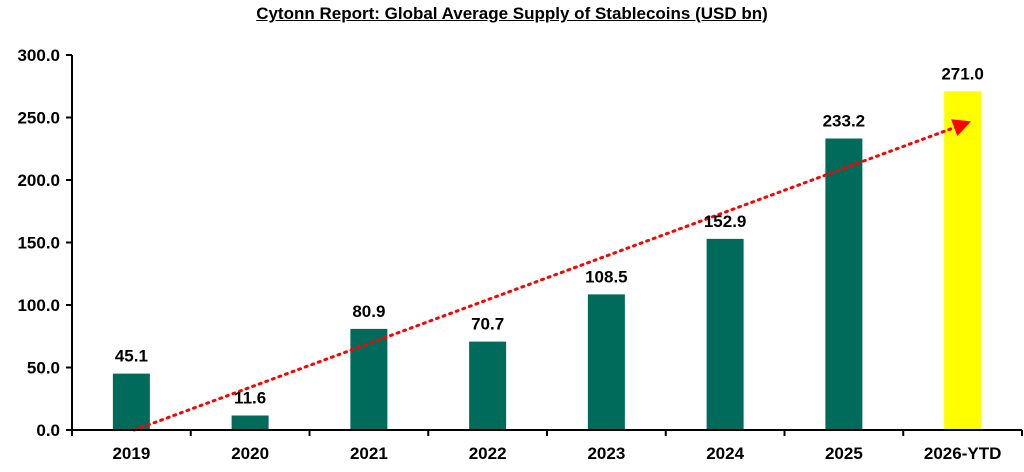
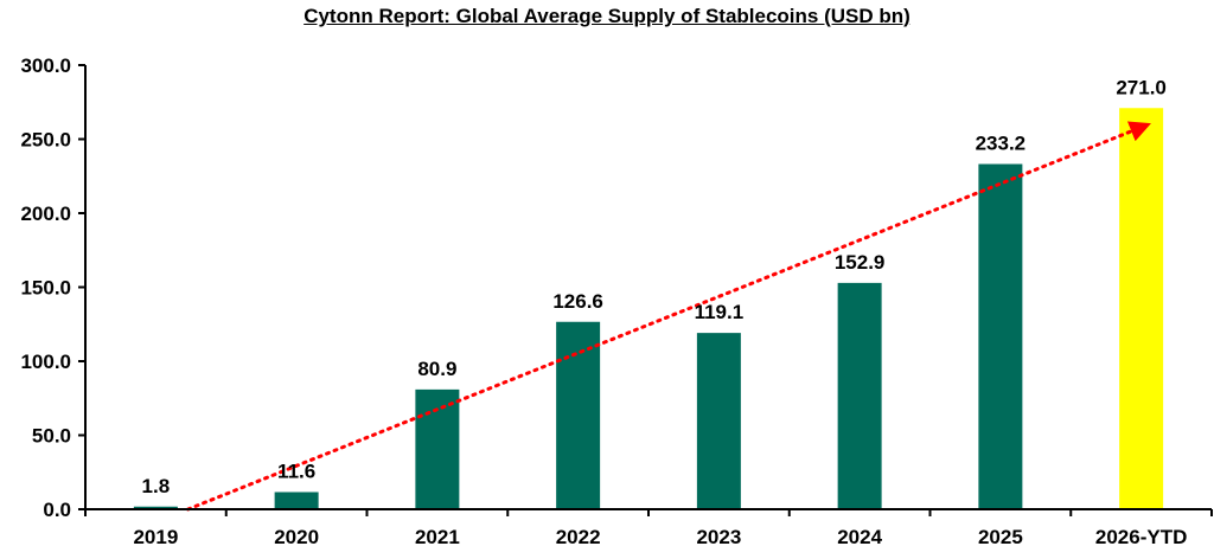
2019: 45.1 -> 1.8
2022: 70.7 -> 126.6
2023: 108.5 -> 119.1
